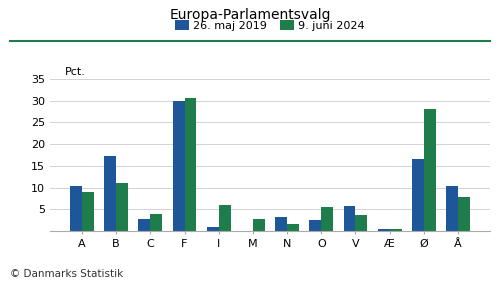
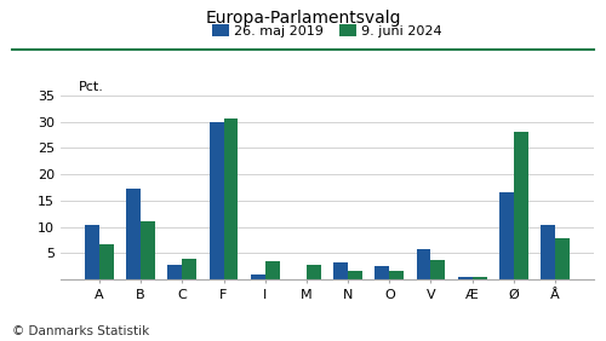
9. juni 2024/A: 9.0 -> 6.7
9. juni 2024/I: 6.0 -> 3.5
9. juni 2024/O: 5.5 -> 1.7
